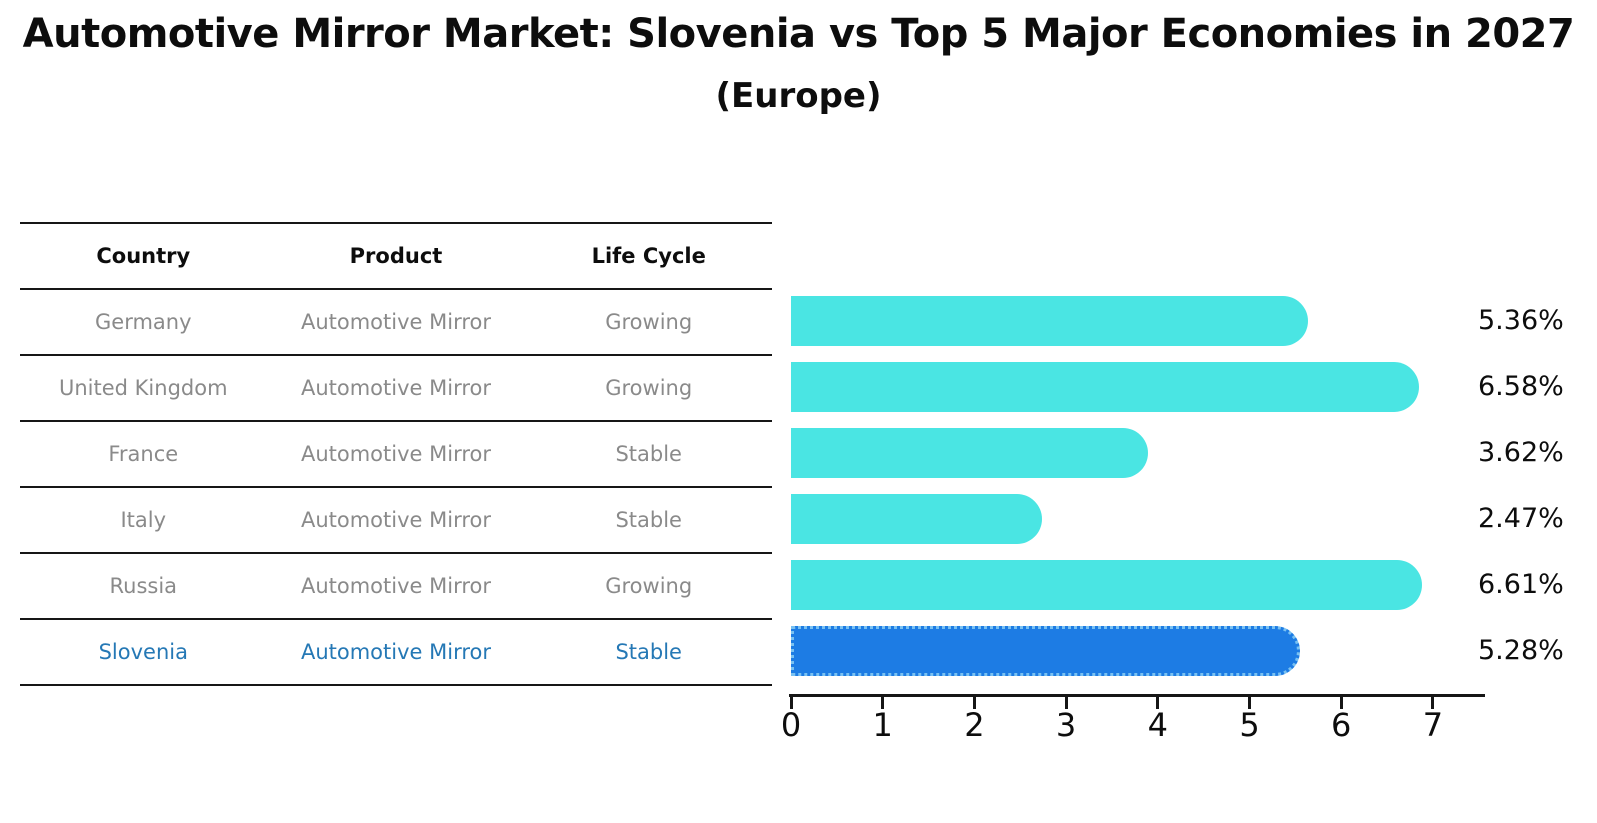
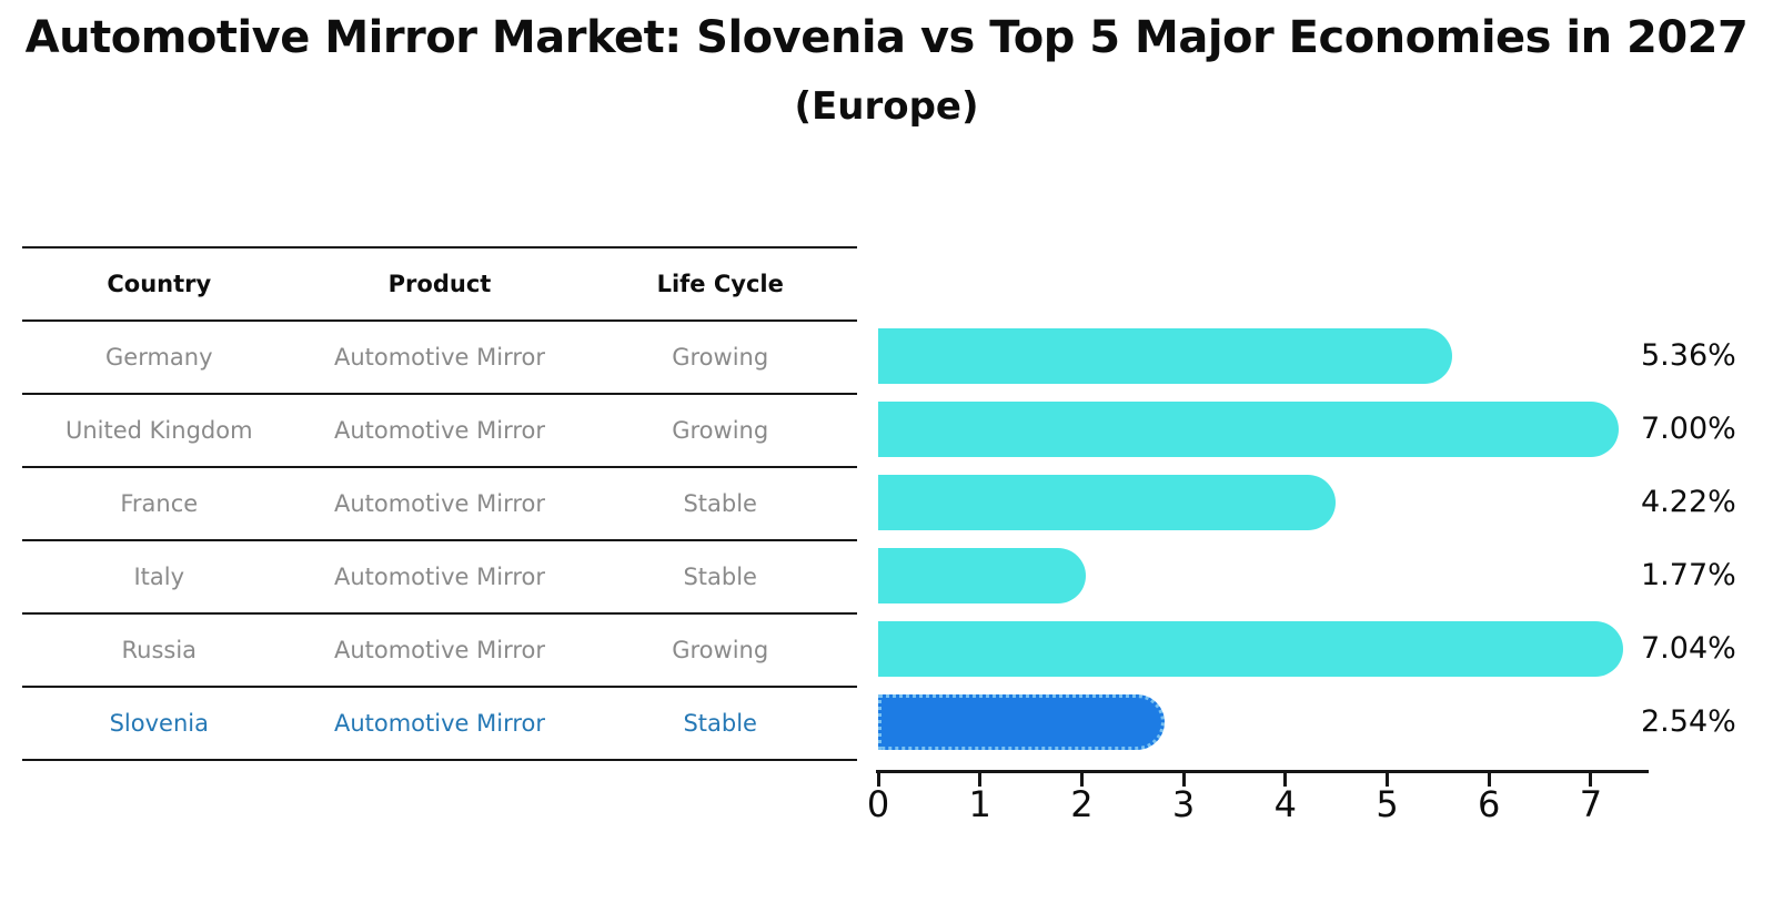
United Kingdom: 6.58% -> 7.00%
France: 3.62% -> 4.22%
Italy: 2.47% -> 1.77%
Russia: 6.61% -> 7.04%
Slovenia: 5.28% -> 2.54%
